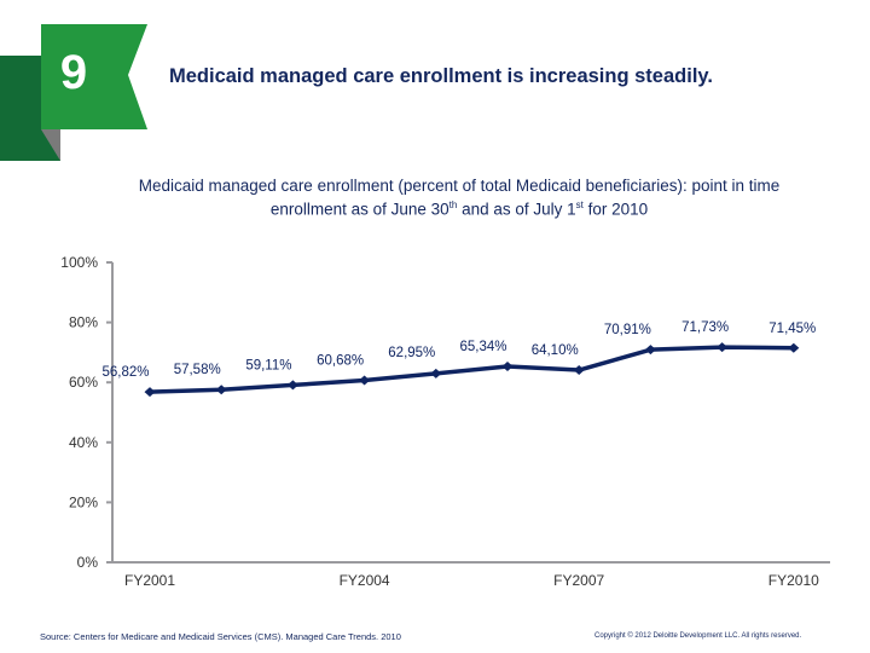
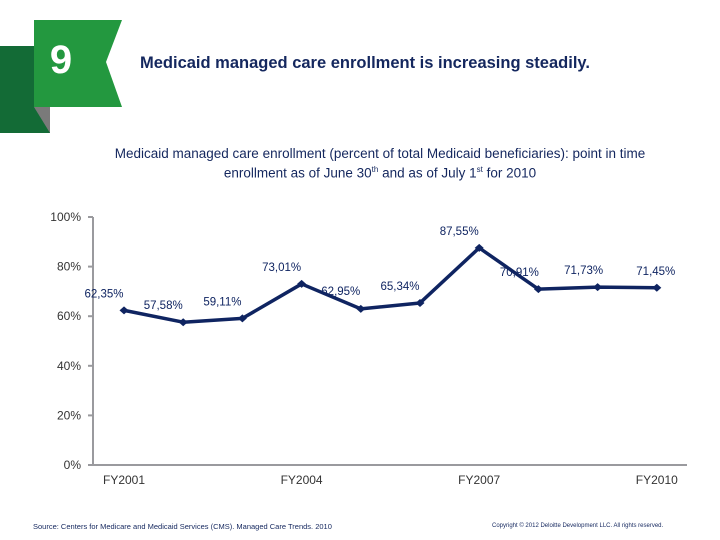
FY2001: 56,82% -> 62,35%
FY2004: 60,68% -> 73,01%
FY2007: 64,10% -> 87,55%
